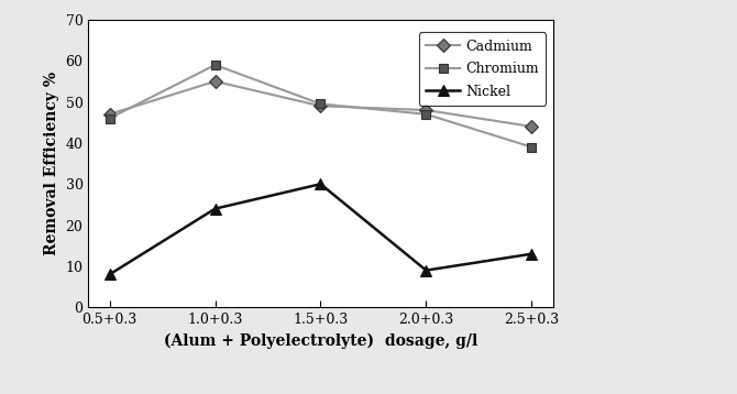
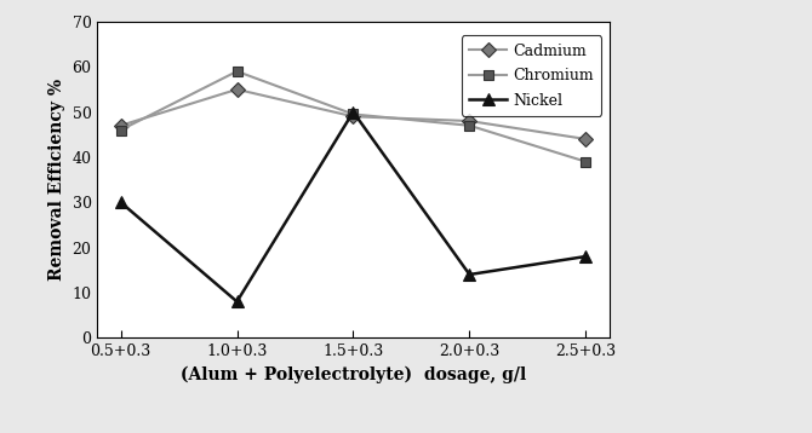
Nickel/0.5+0.3: 8 -> 30
Nickel/1.0+0.3: 24 -> 8
Nickel/1.5+0.3: 30 -> 50
Nickel/2.0+0.3: 9 -> 14
Nickel/2.5+0.3: 13 -> 18
